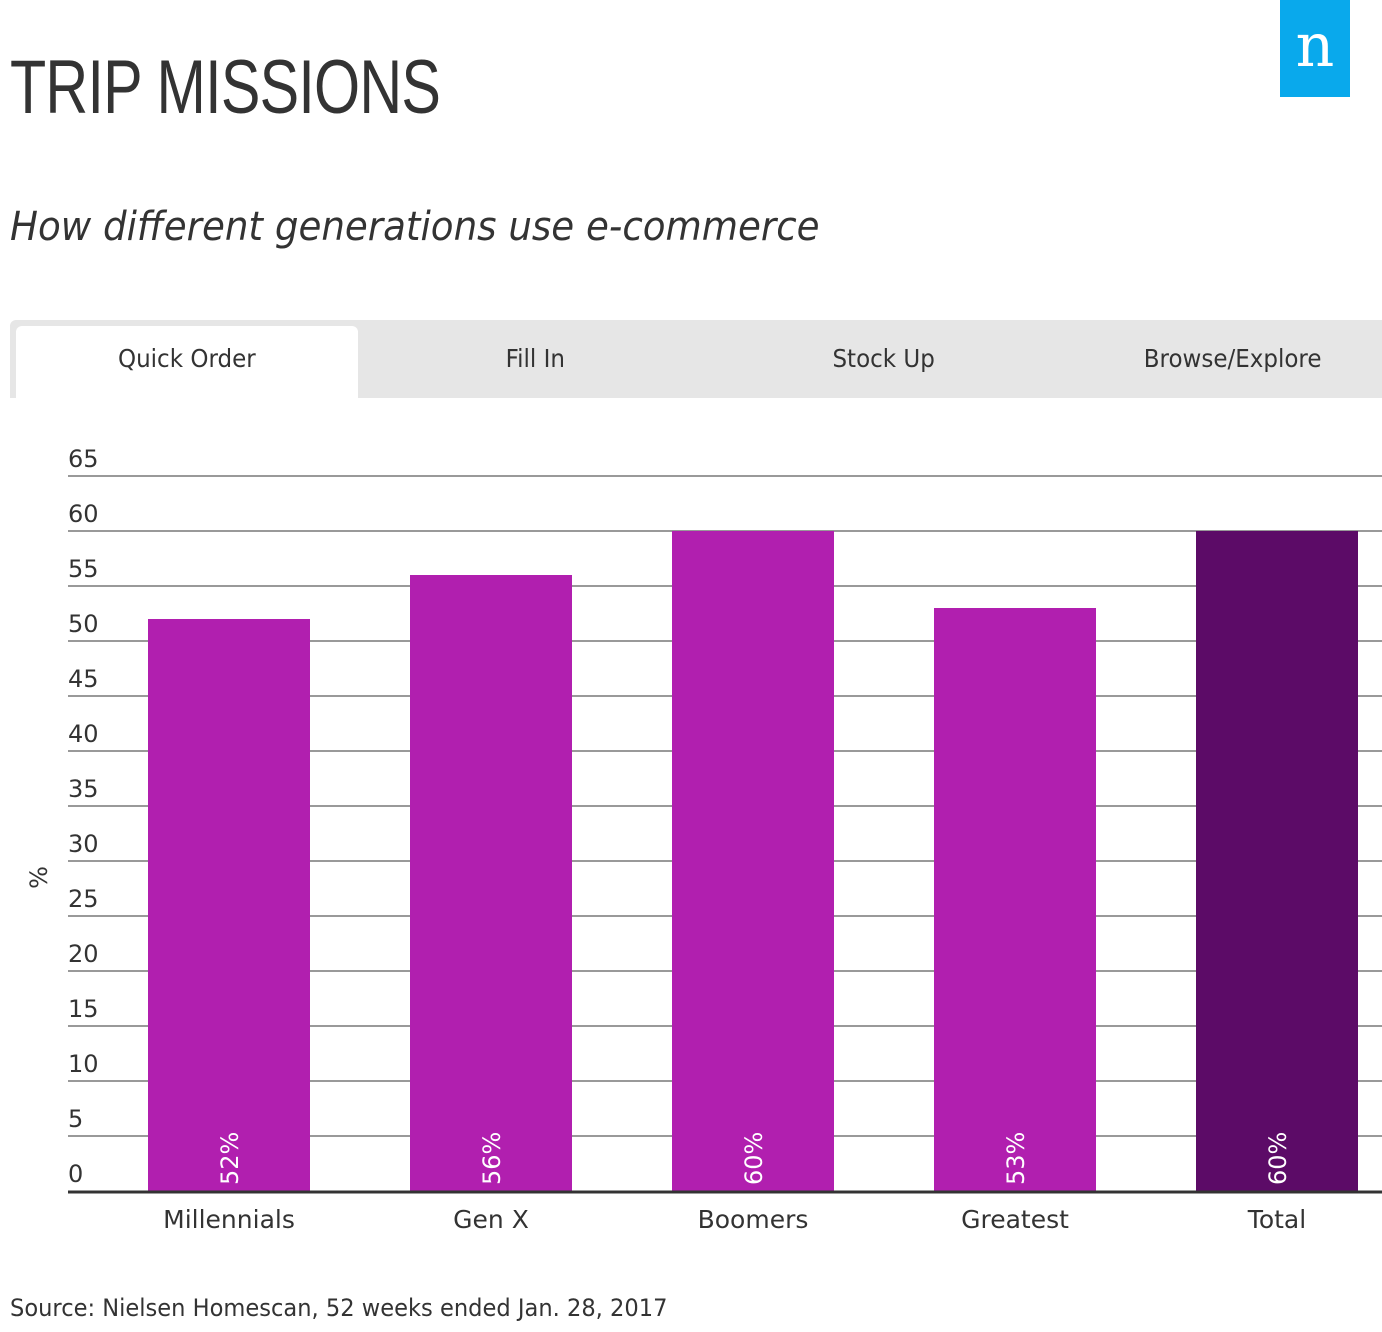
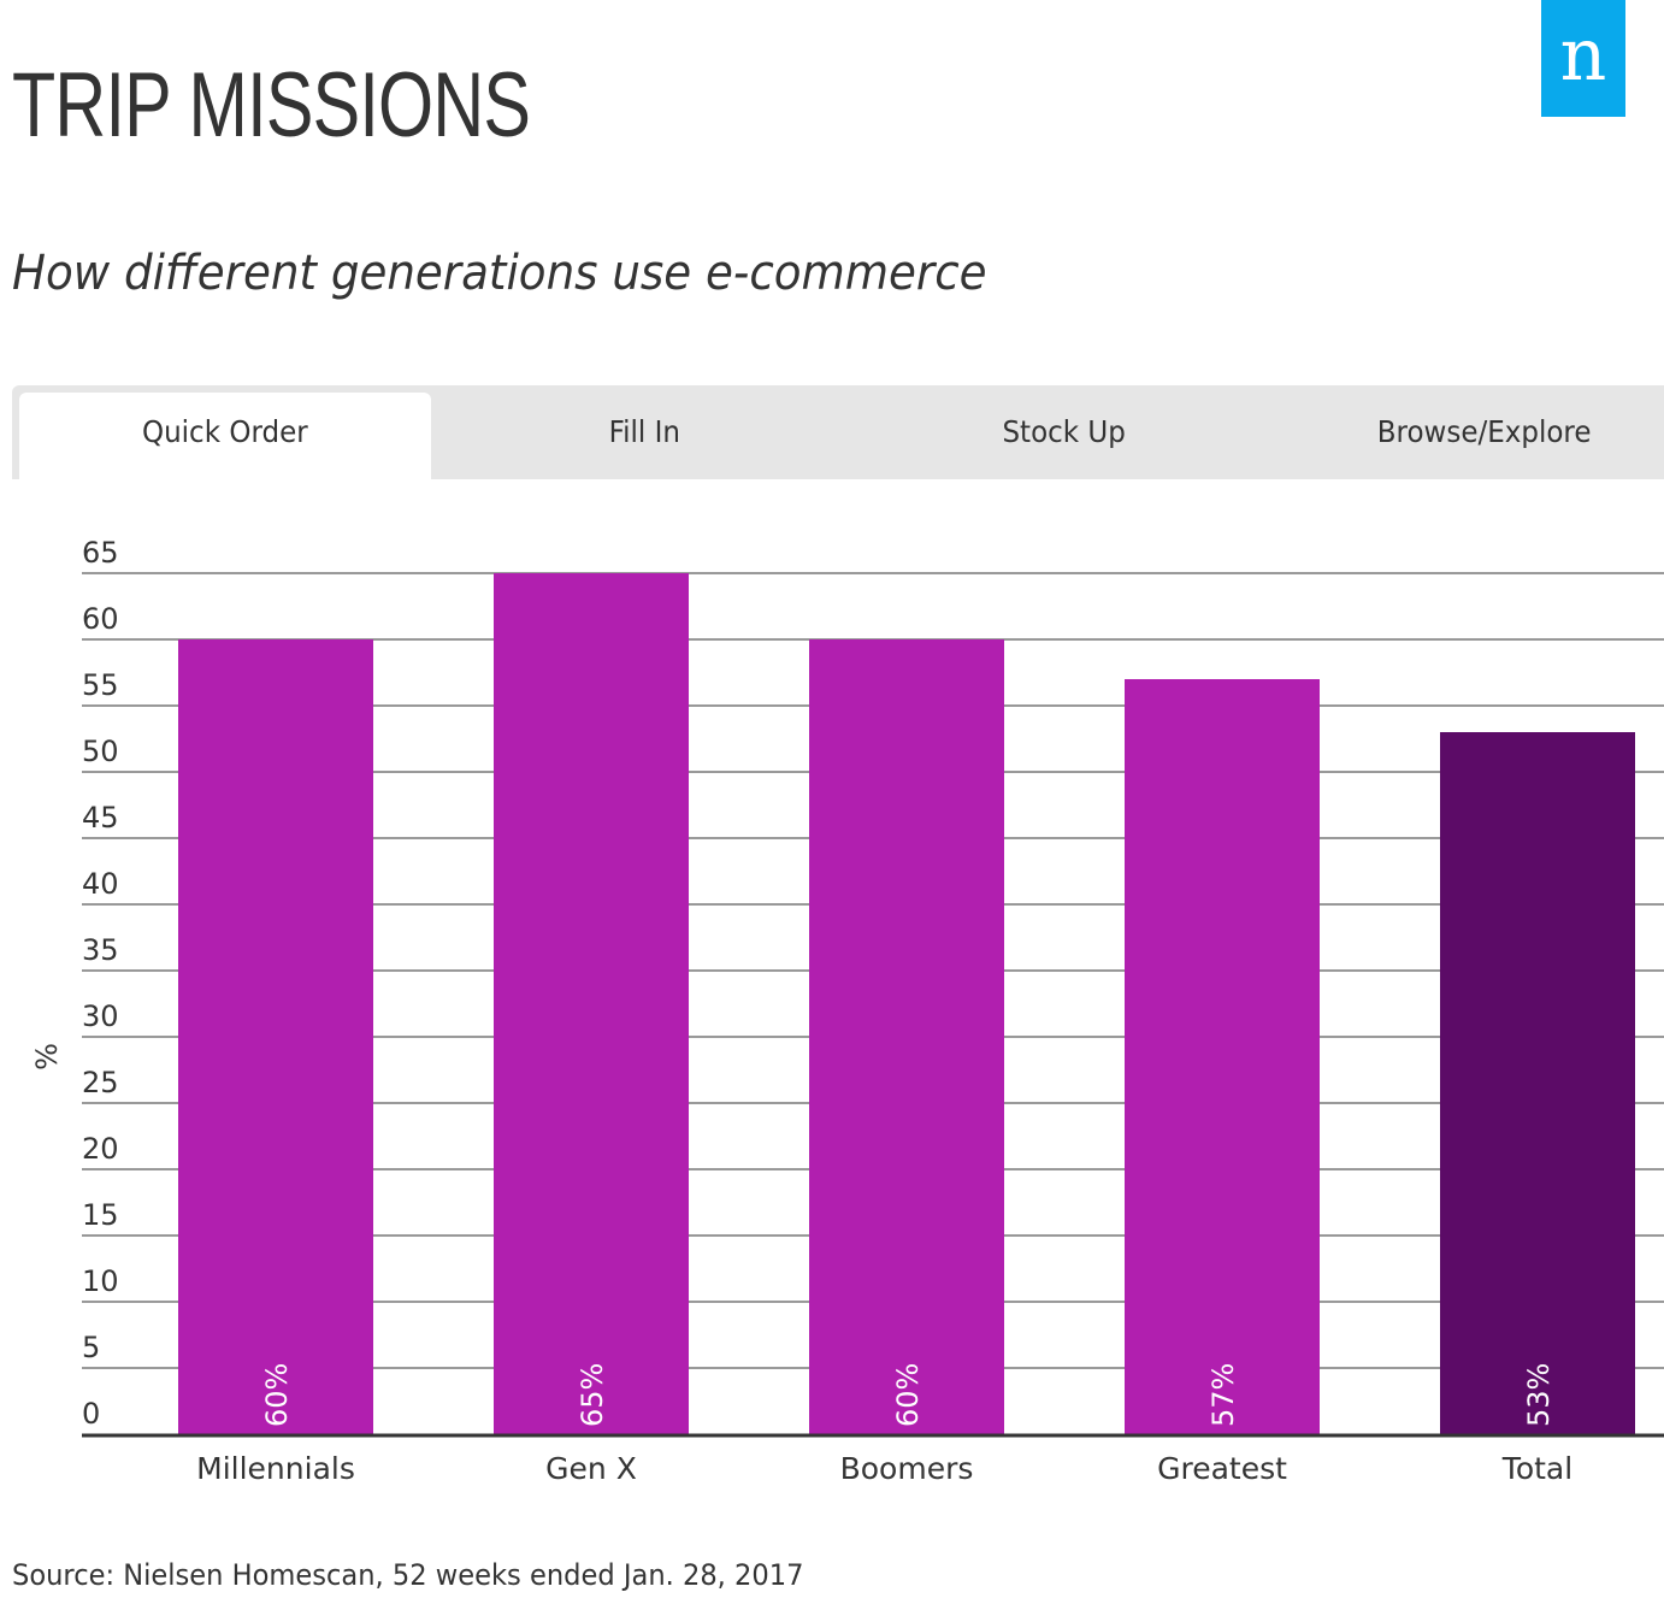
Millennials: 52% -> 60%
Gen X: 56% -> 65%
Greatest: 53% -> 57%
Total: 60% -> 53%
